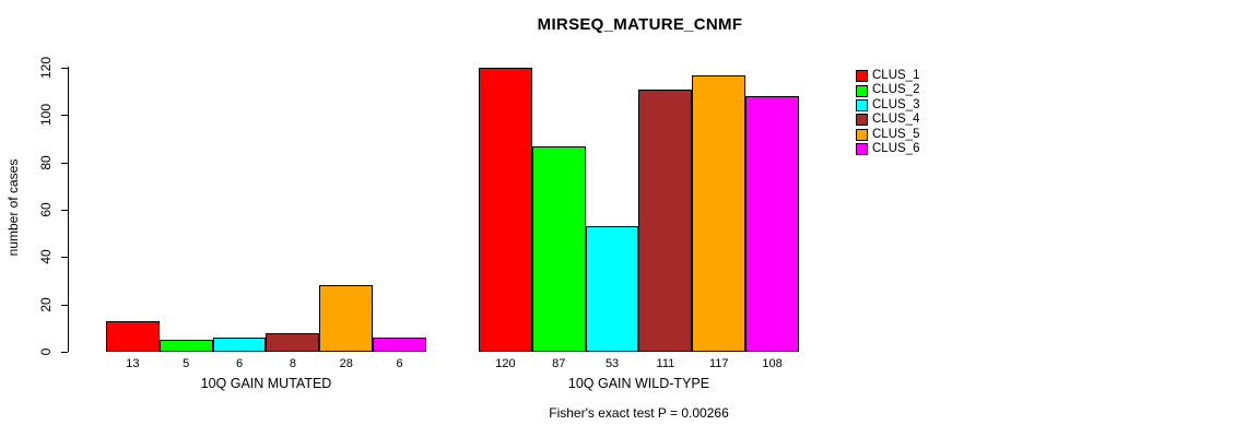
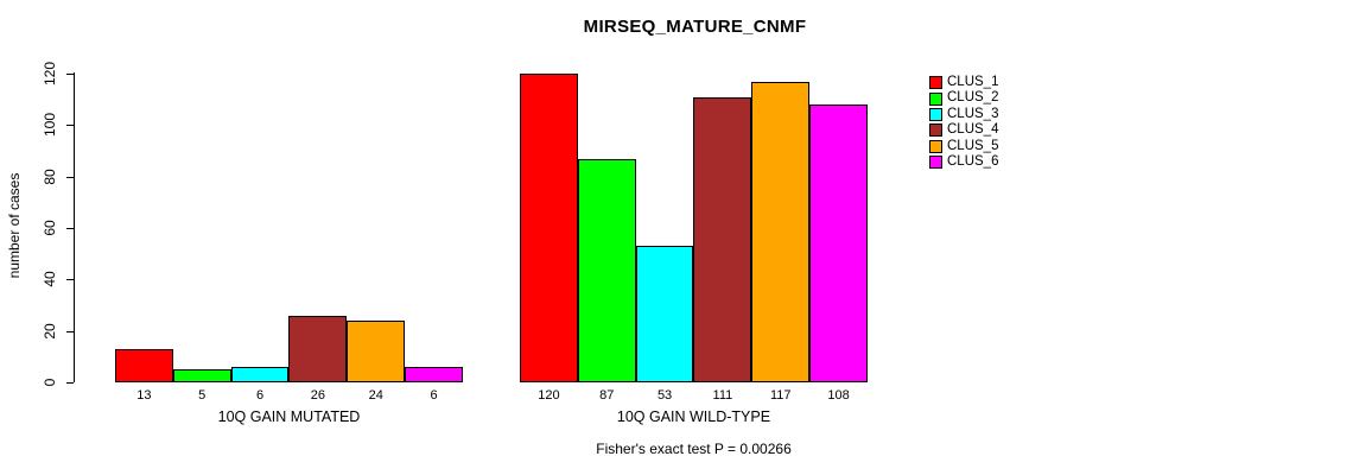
CLUS_4/10Q GAIN MUTATED: 8 -> 26
CLUS_5/10Q GAIN MUTATED: 28 -> 24
